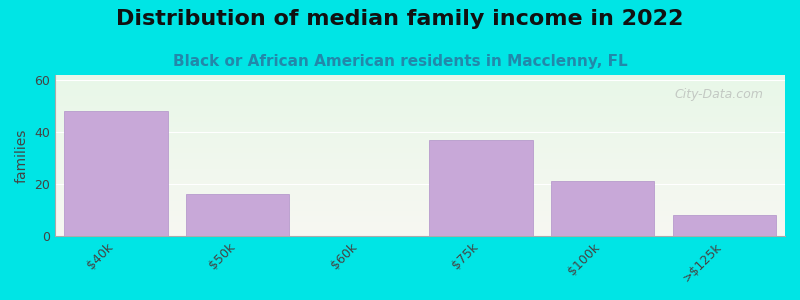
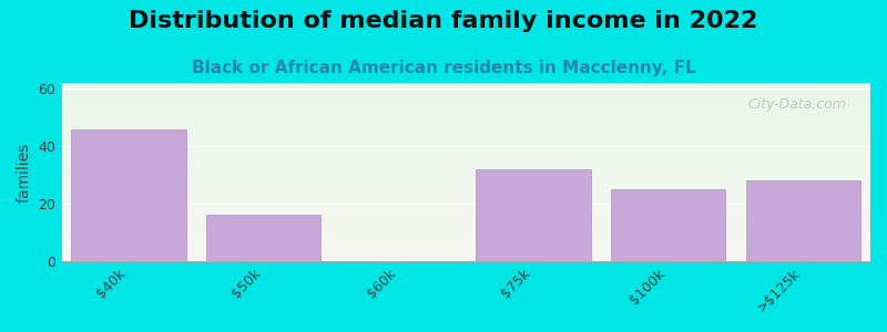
$40k: 48 -> 46
$75k: 37 -> 32
$100k: 21 -> 25
>$125k: 8 -> 28
